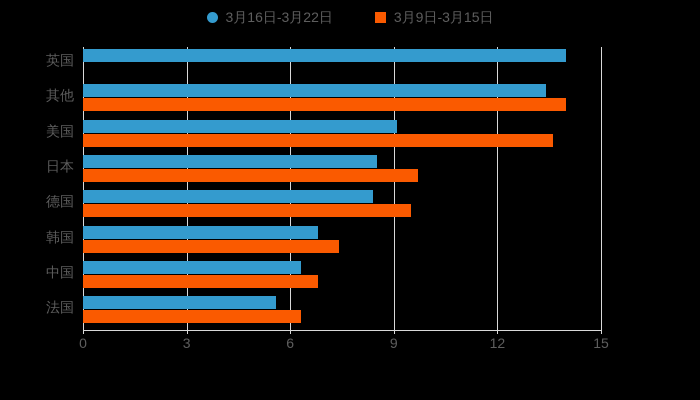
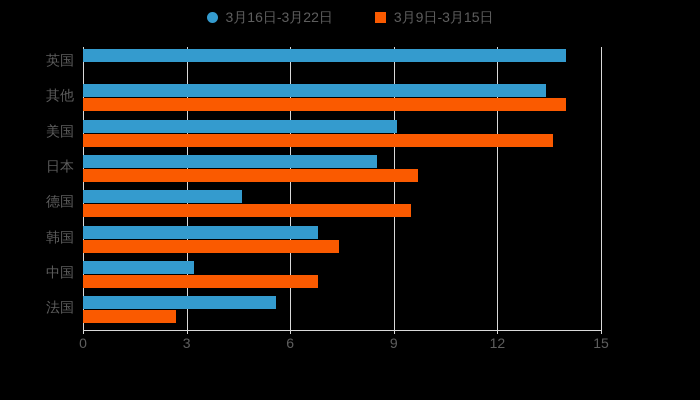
3月16日-3月22日/德国: 8.4 -> 4.6
3月16日-3月22日/中国: 6.3 -> 3.2
3月9日-3月15日/法国: 6.3 -> 2.7
